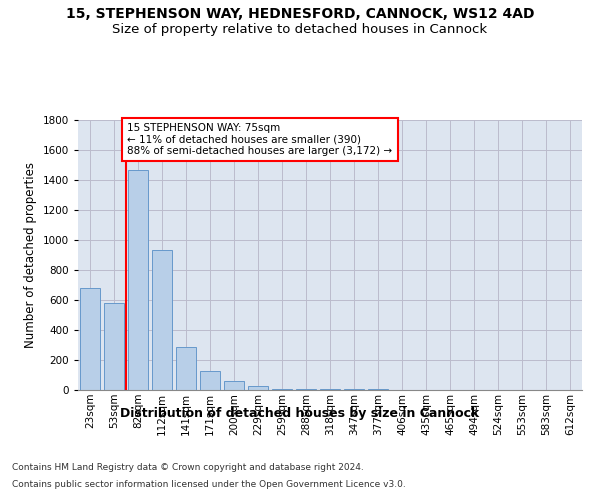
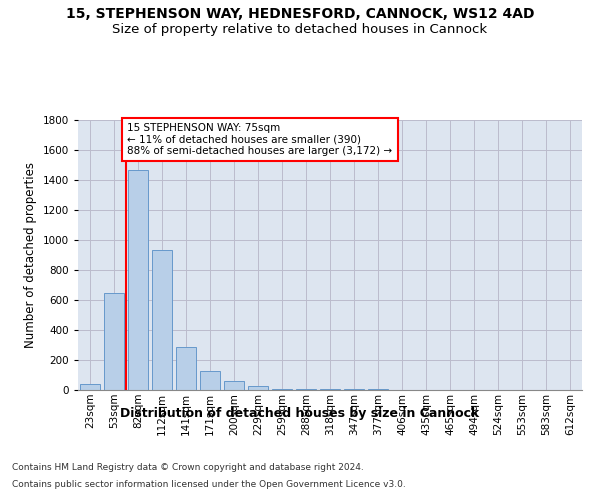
23sqm: 680 -> 40
53sqm: 580 -> 650
